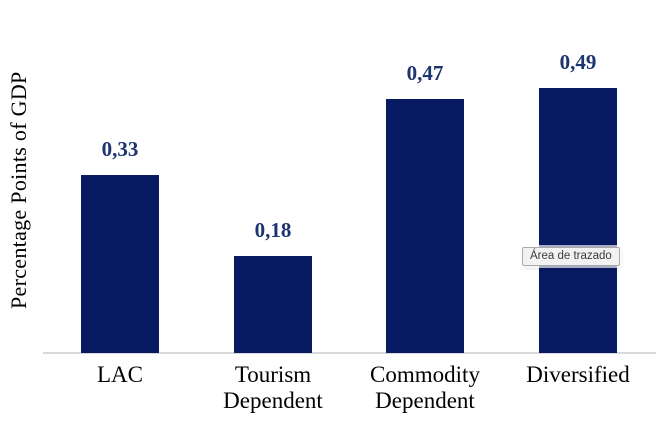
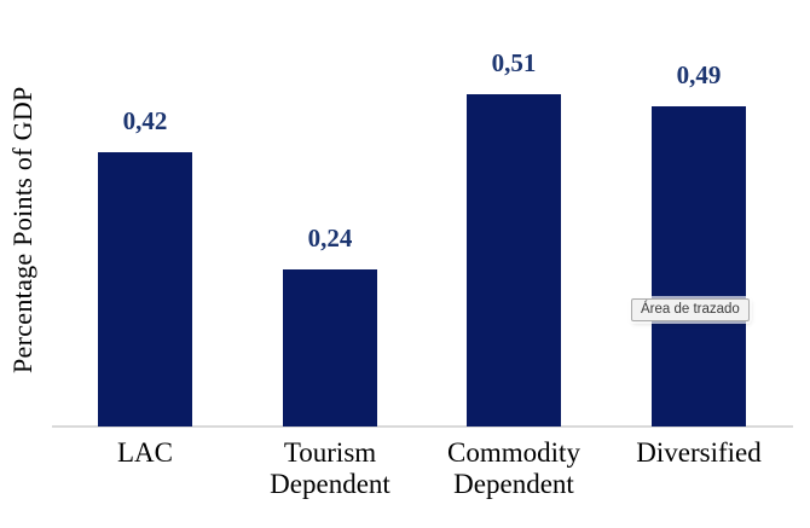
LAC: 0,33 -> 0,42
Tourism Dependent: 0,18 -> 0,24
Commodity Dependent: 0,47 -> 0,51
